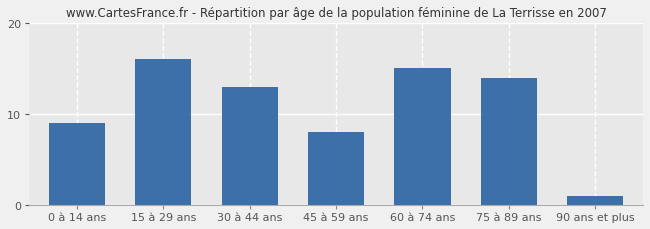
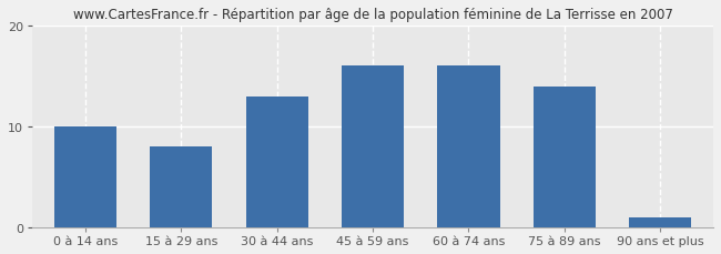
0 à 14 ans: 9 -> 10
15 à 29 ans: 16 -> 8
45 à 59 ans: 8 -> 16
60 à 74 ans: 15 -> 16
